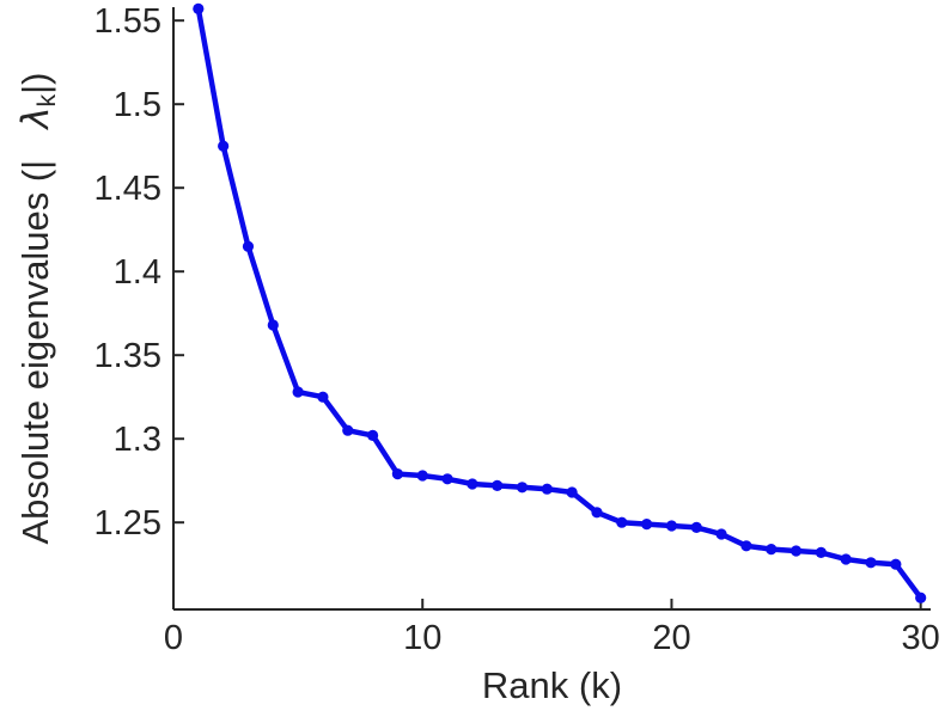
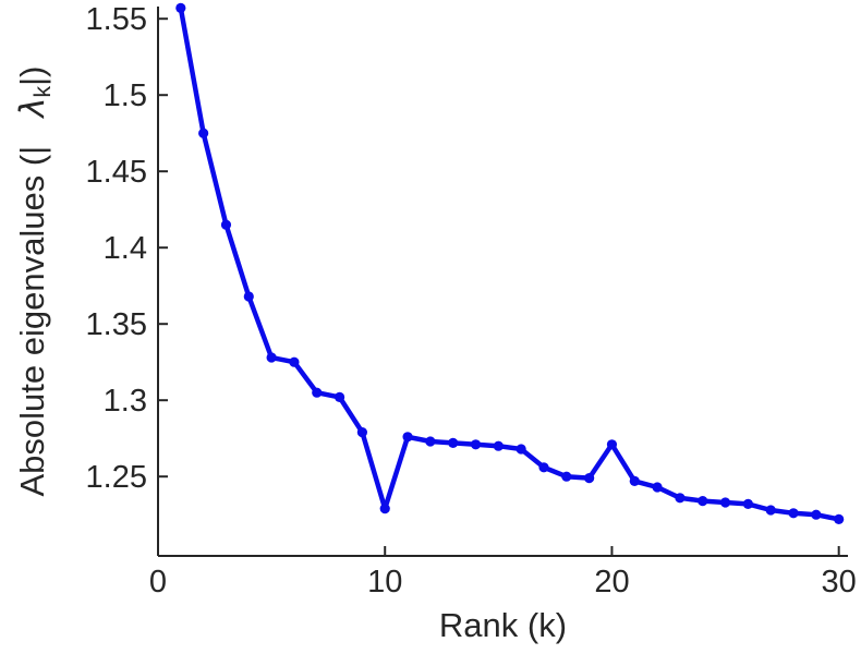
10: 1.278 -> 1.229
20: 1.248 -> 1.271
30: 1.205 -> 1.222
